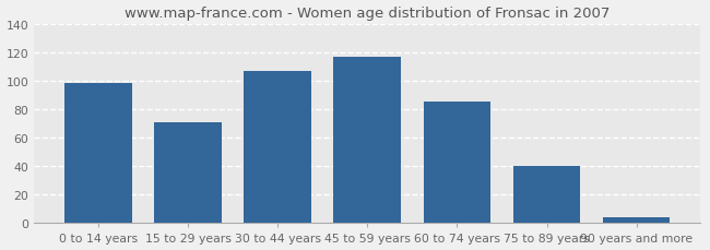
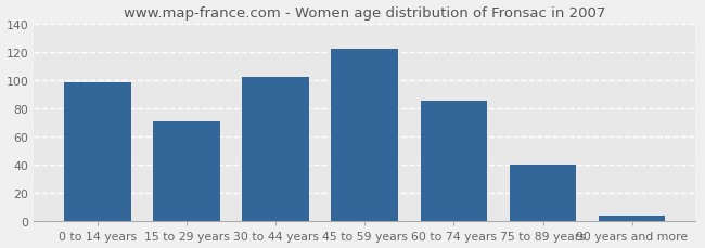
30 to 44 years: 107 -> 102
45 to 59 years: 117 -> 122
